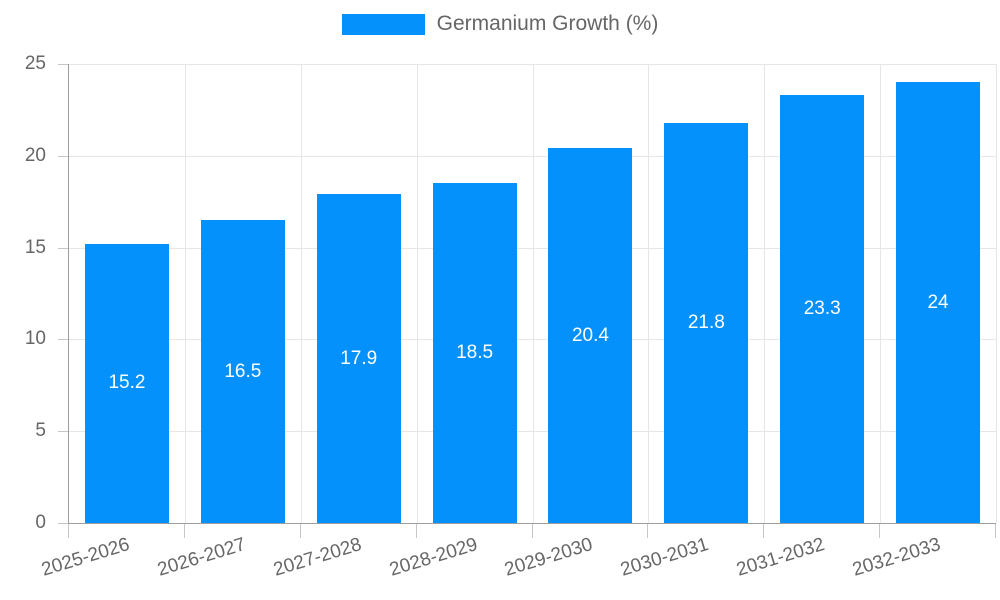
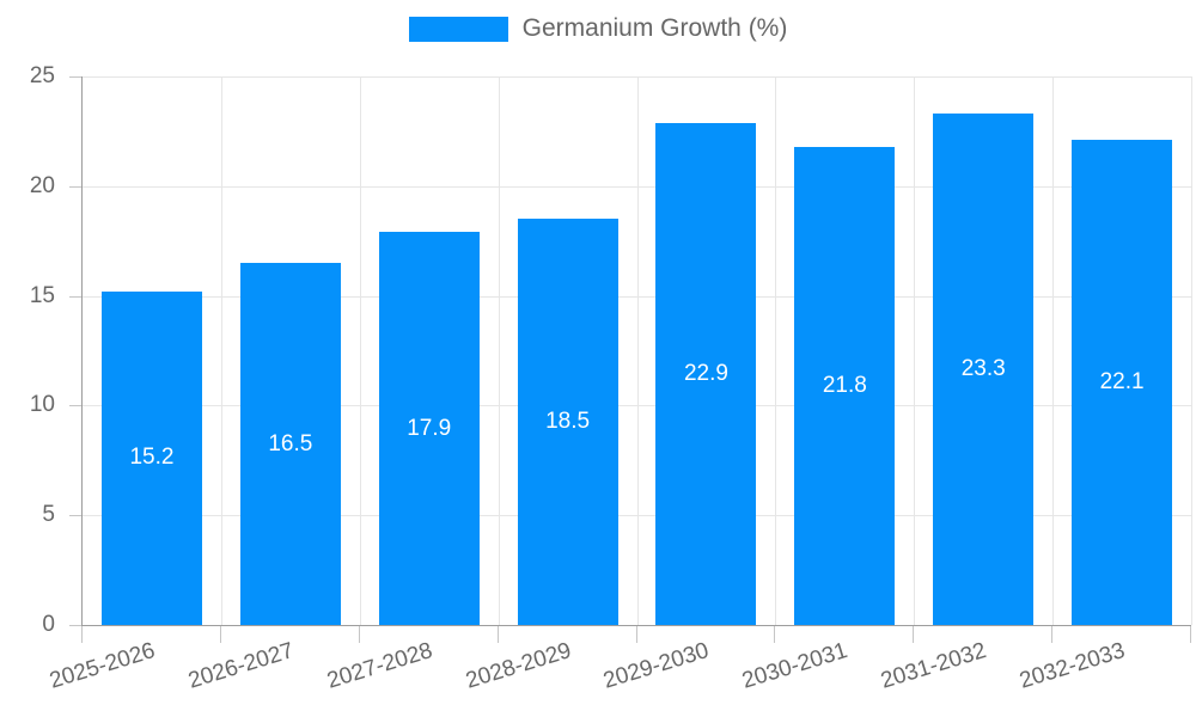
2029-2030: 20.4 -> 22.9
2032-2033: 24 -> 22.1
